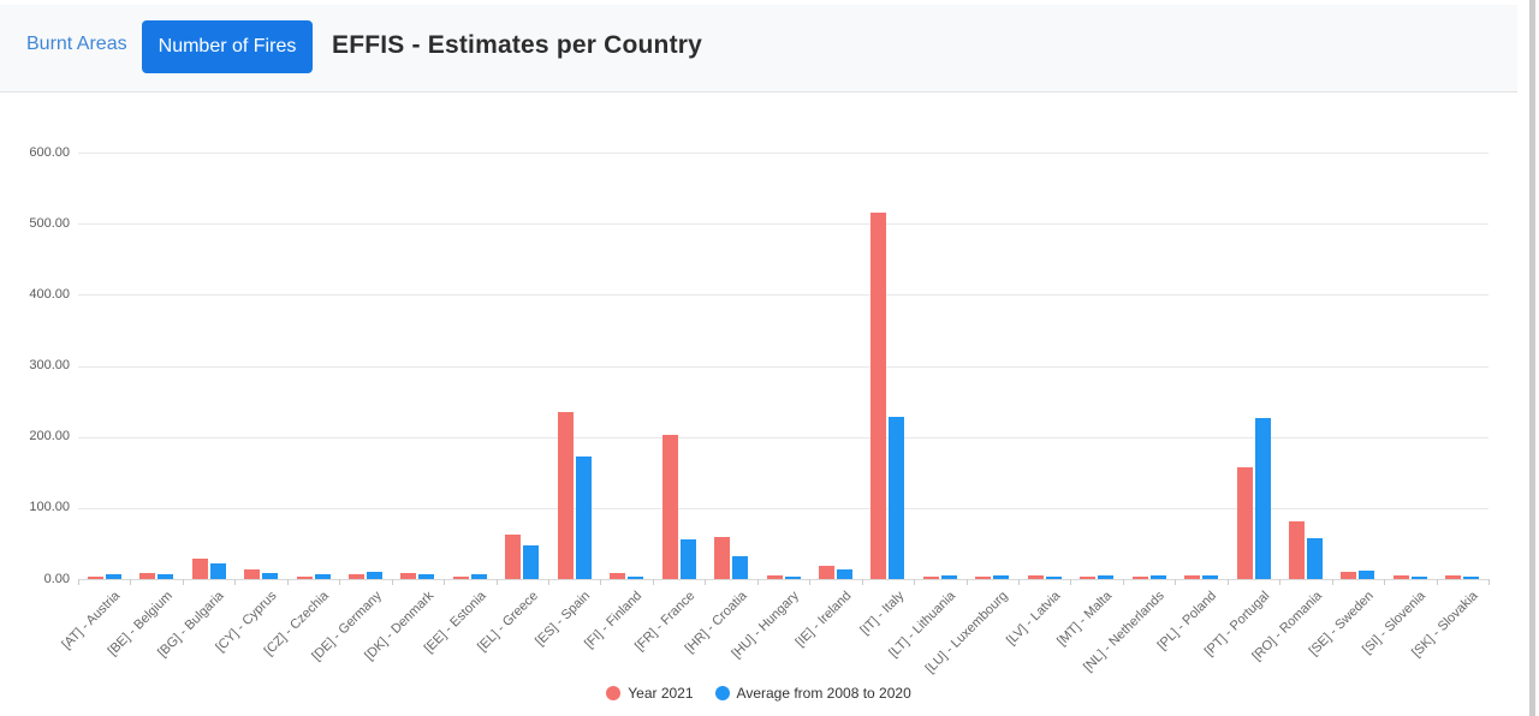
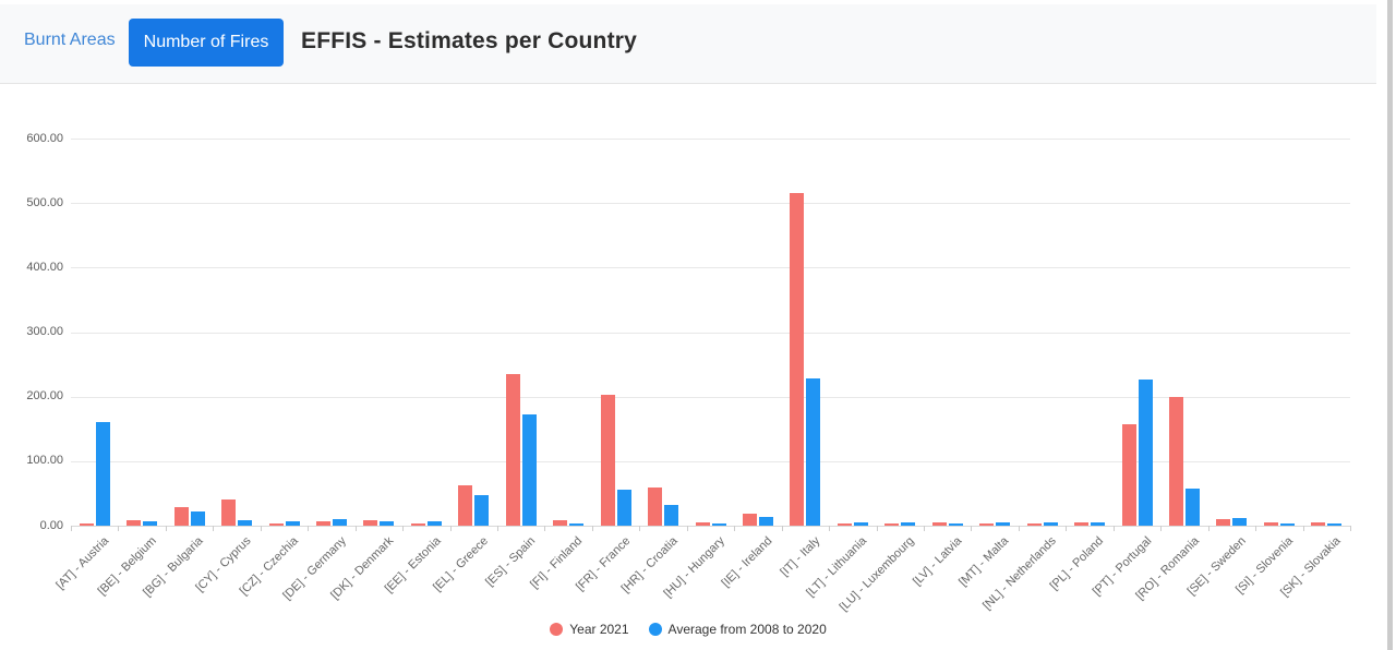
Average from 2008 to 2020/[AT] - Austria: 10 -> 160
Year 2021/[CY] - Cyprus: 10 -> 40
Year 2021/[RO] - Romania: 80 -> 200
